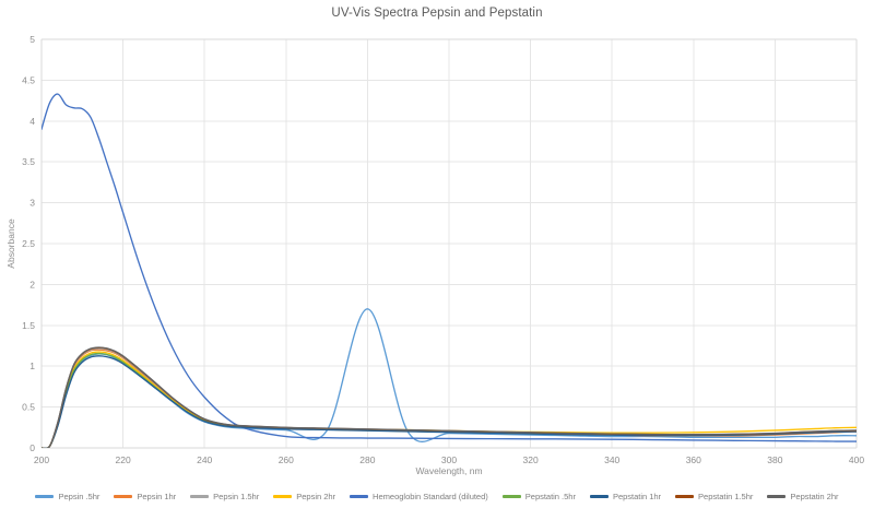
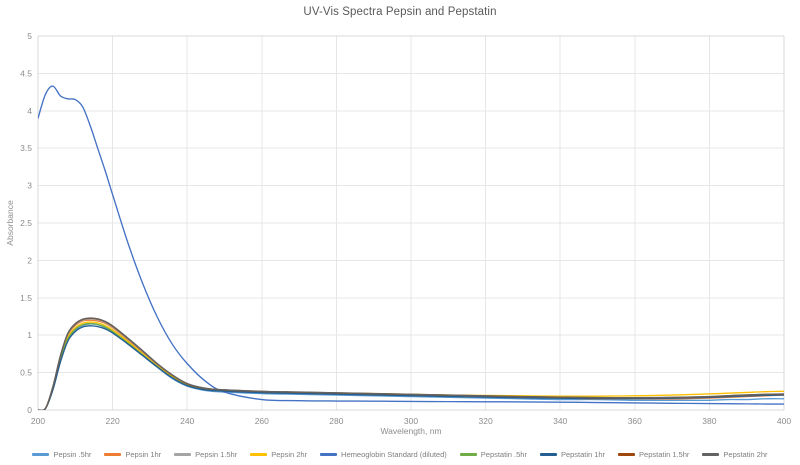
Pepsin .5hr/280: 1.7 -> 0.2
